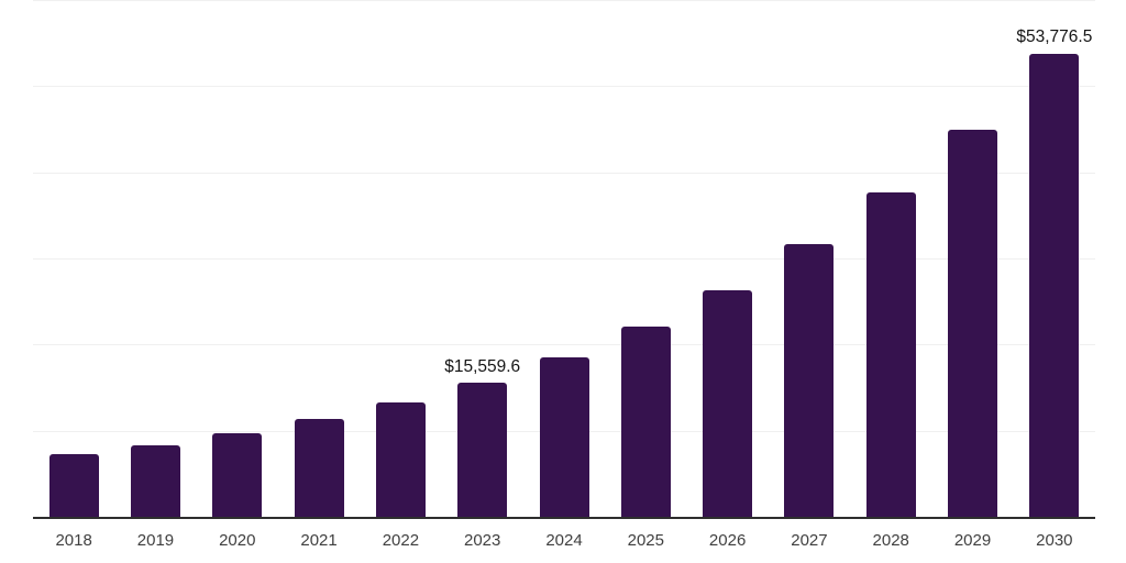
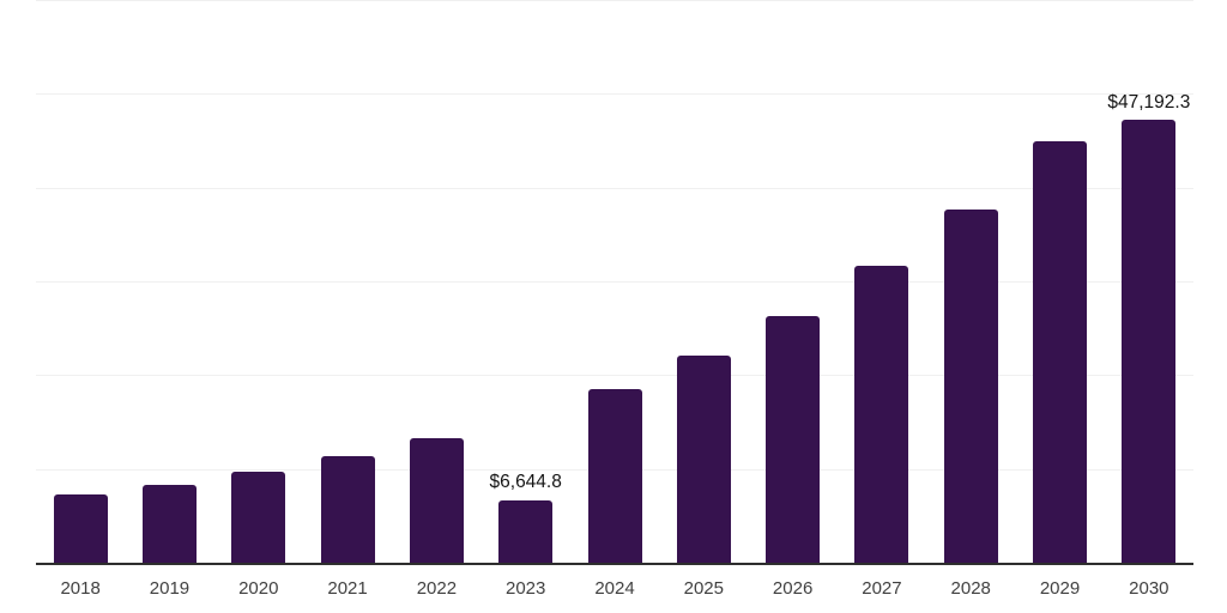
2023: $15,559.6 -> $6,644.8
2030: $53,776.5 -> $47,192.3
